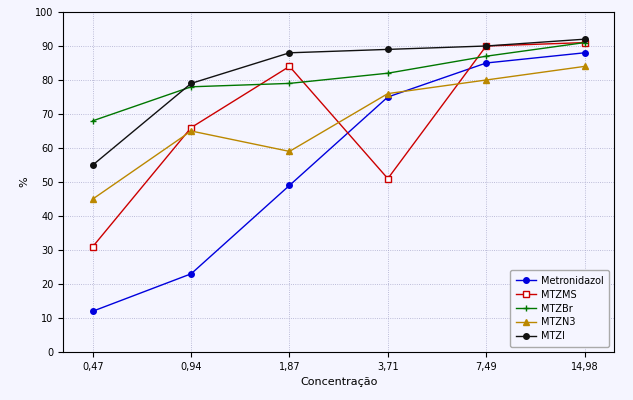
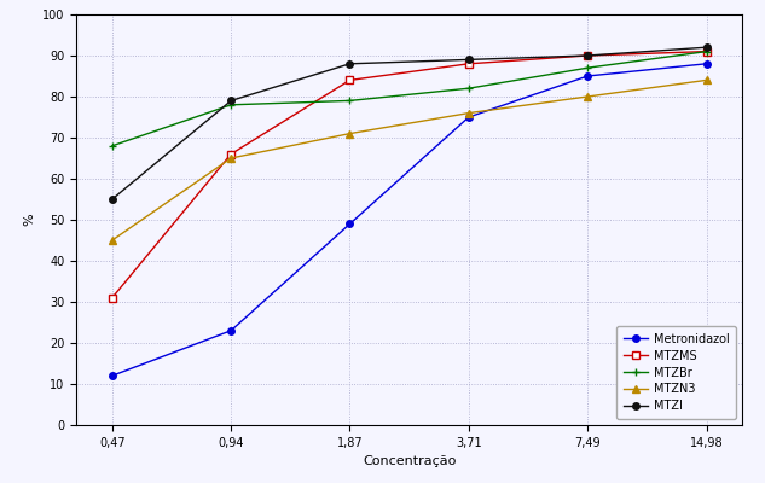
MTZN3/1,87: 59 -> 71
MTZMS/3,71: 51 -> 88
